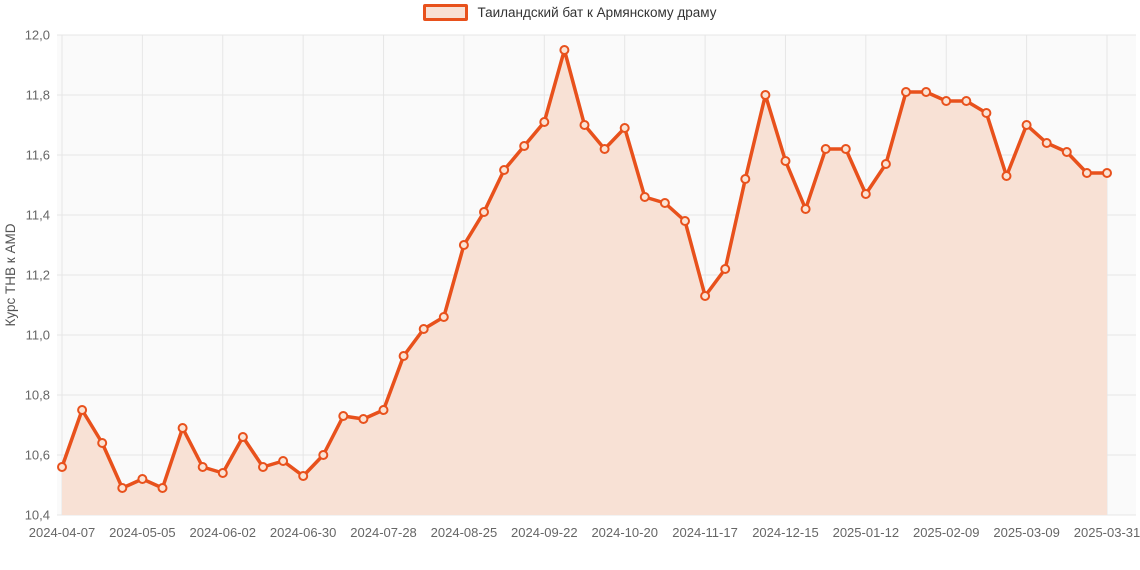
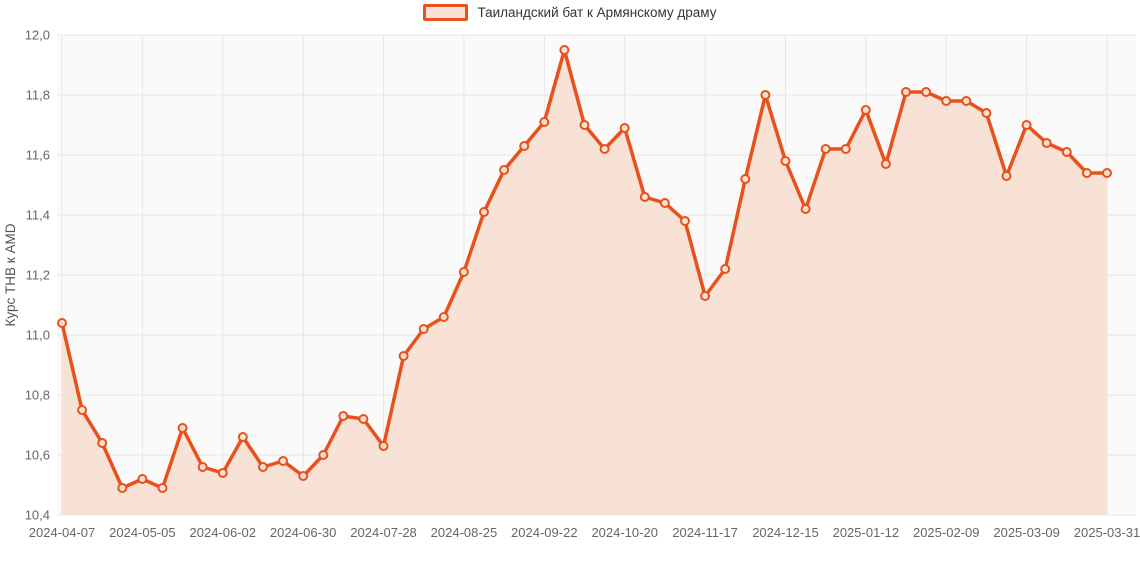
2024-04-07: 10,56 -> 11,04
2024-07-28: 10,75 -> 10,63
2024-08-25: 11,30 -> 11,21
2025-01-12: 11,47 -> 11,75
